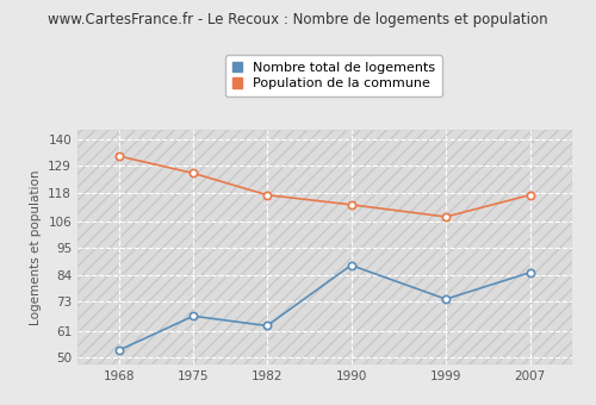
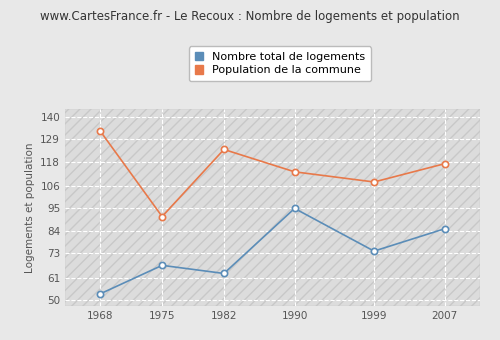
Population de la commune/1975: 126 -> 91
Population de la commune/1982: 117 -> 124
Nombre total de logements/1990: 88 -> 95
